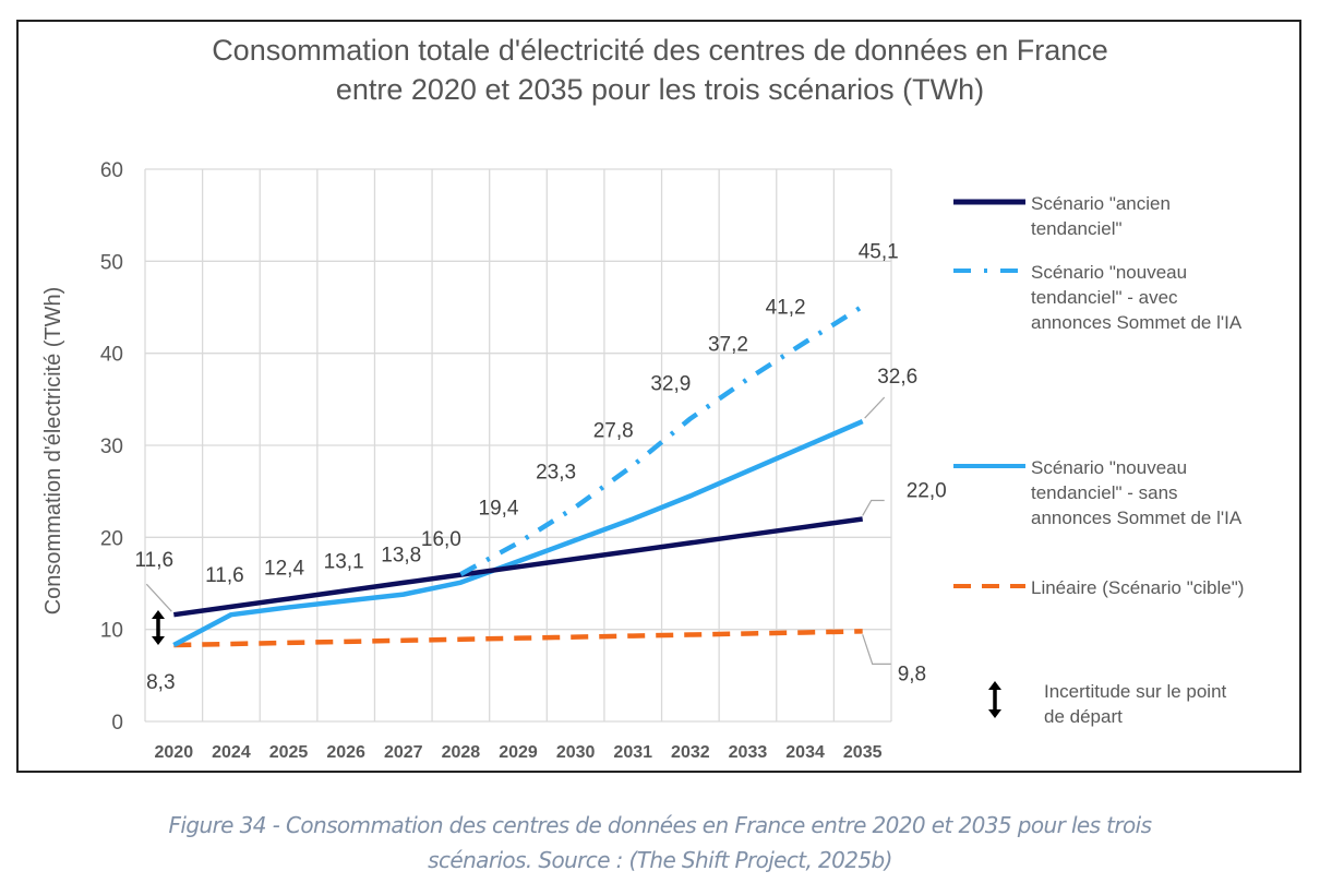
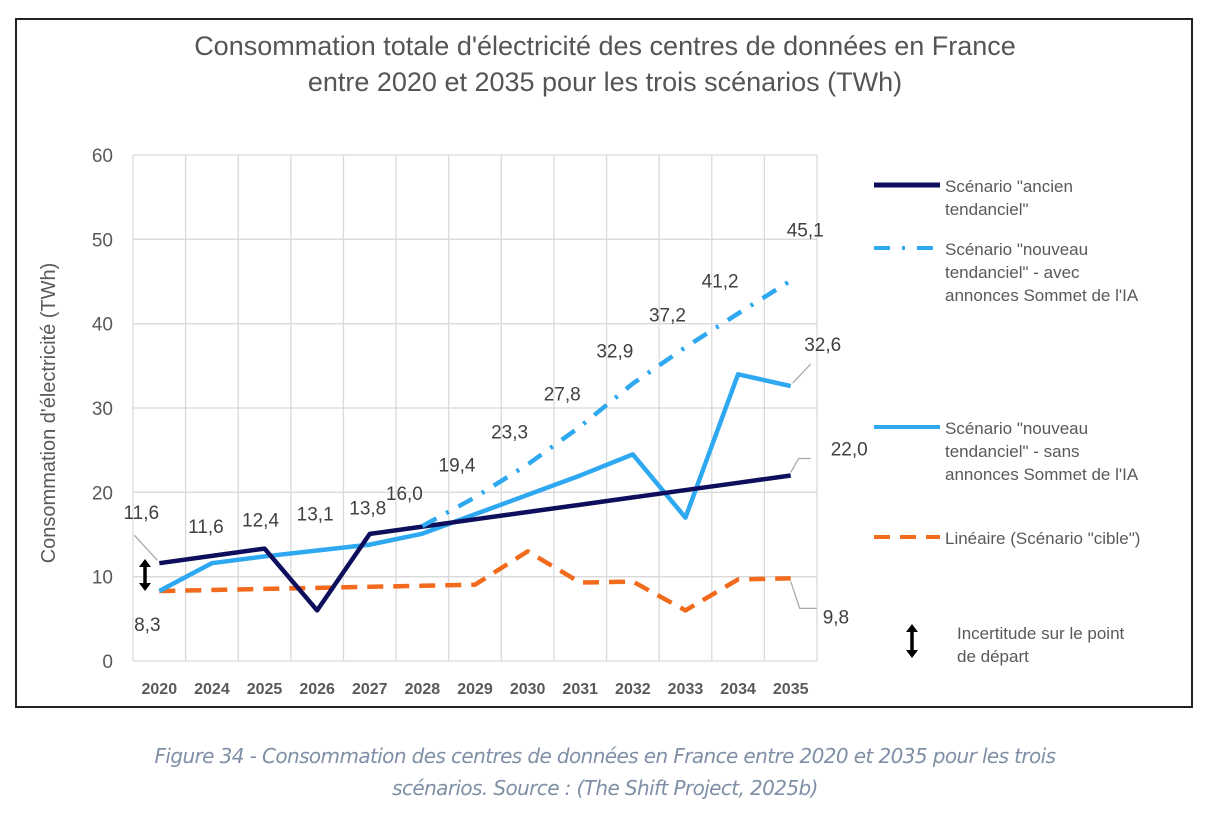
Scénario "ancien tendanciel"/2026: 14 -> 6
Linéaire (Scénario "cible")/2030: 9 -> 13
Scénario "nouveau tendanciel" - sans annonces Sommet de l'IA/2033: 27 -> 17
Linéaire (Scénario "cible")/2033: 10 -> 6
Scénario "nouveau tendanciel" - sans annonces Sommet de l'IA/2034: 30 -> 34
